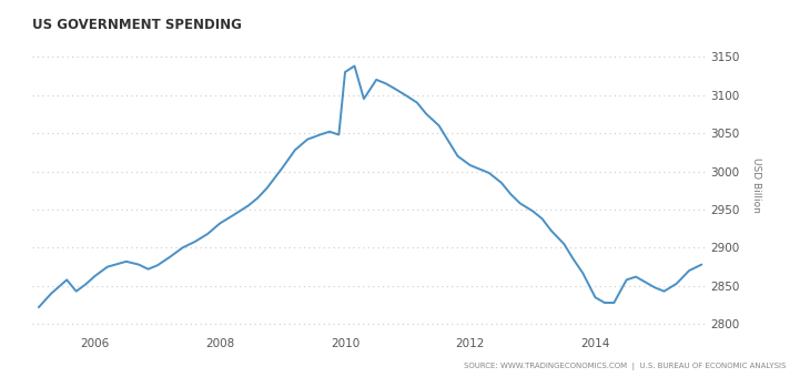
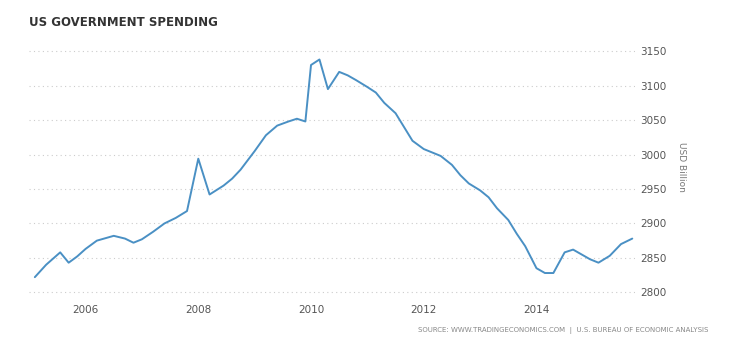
2008: 2932 -> 2994
